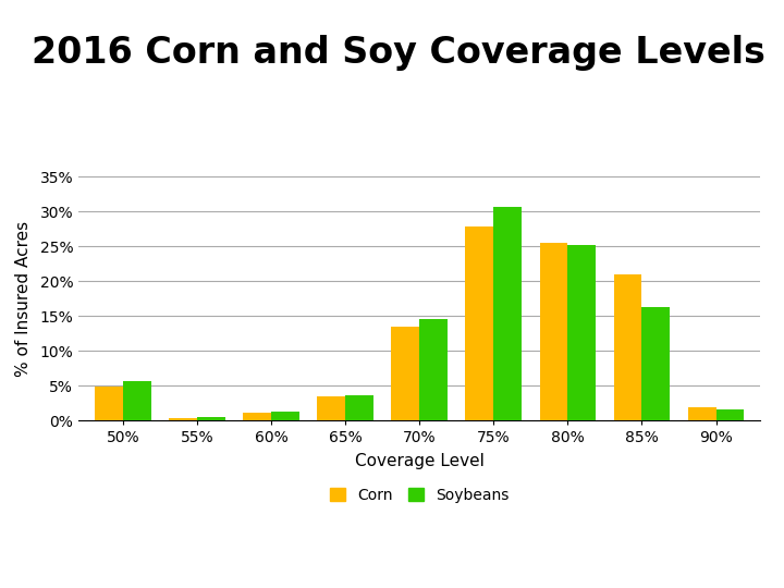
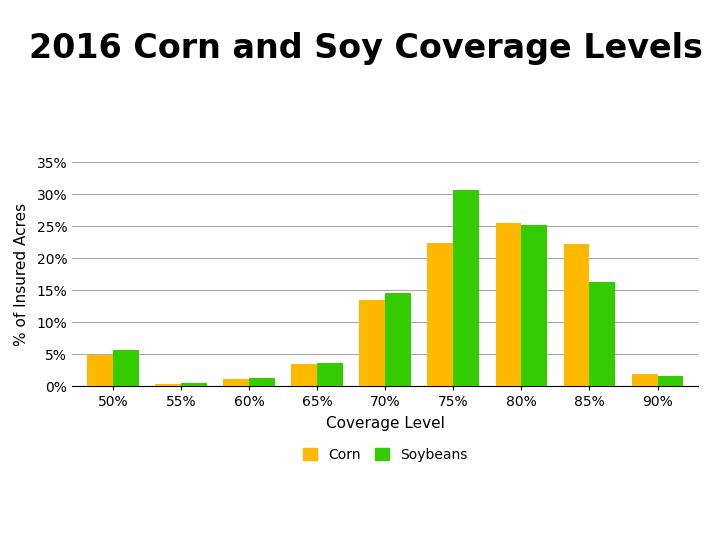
Corn/75%: 27.8% -> 22.4%
Corn/85%: 21.0% -> 22.2%
